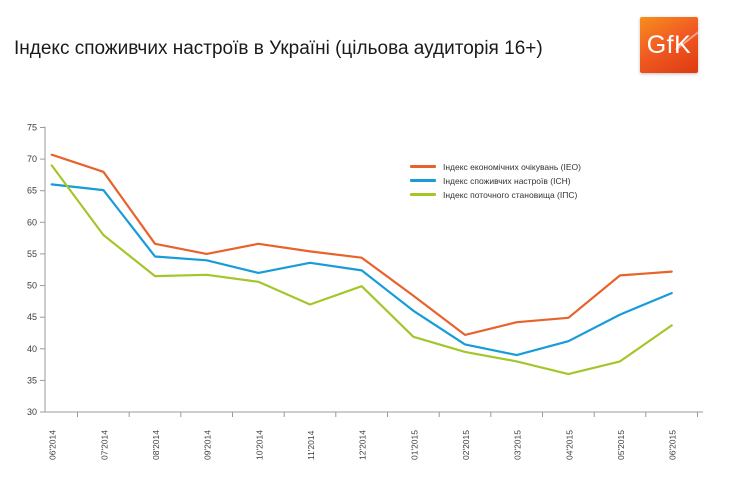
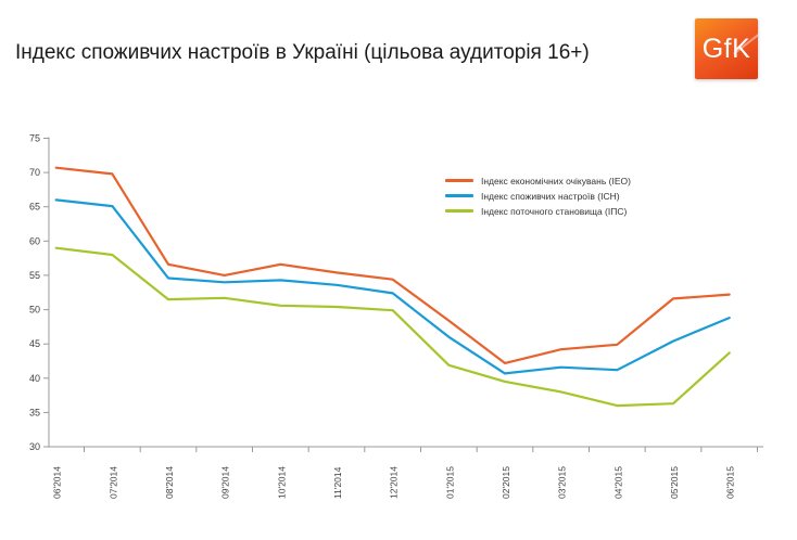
Індекс поточного становища (ІПС)/06'2014: 69 -> 59
Індекс економічних очікувань (ІЕО)/07'2014: 68 -> 70
Індекс споживчих настроїв (ІСН)/10'2014: 52 -> 54
Індекс поточного становища (ІПС)/11'2014: 47 -> 50
Індекс споживчих настроїв (ІСН)/03'2015: 39 -> 42
Індекс поточного становища (ІПС)/05'2015: 38 -> 36
